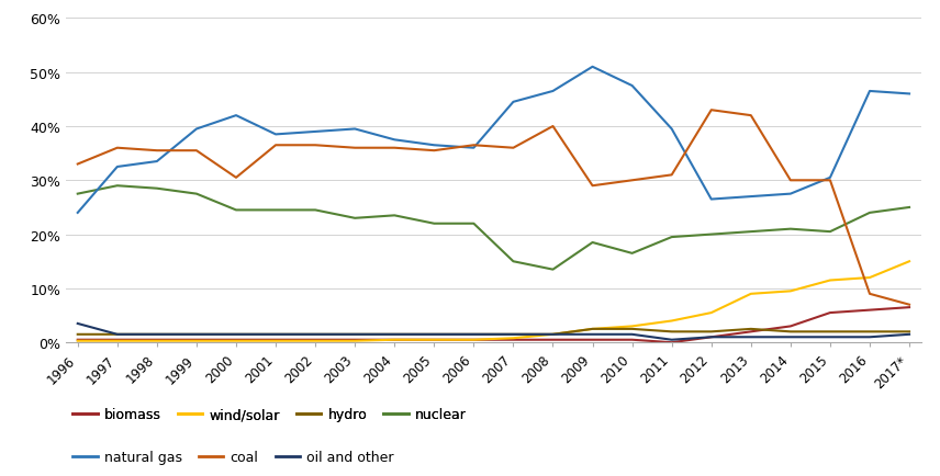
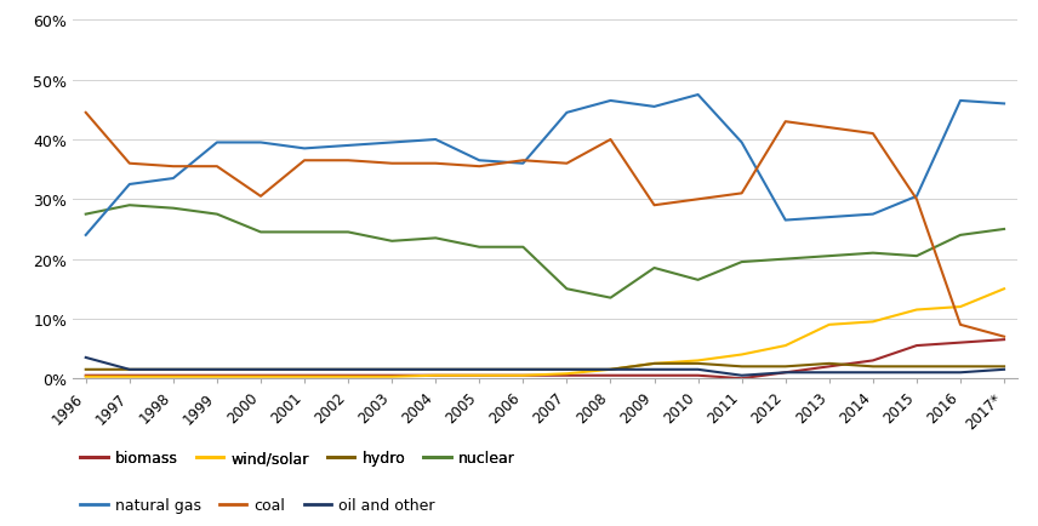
coal/1996: 33.0% -> 44.5%
natural gas/2000: 42.0% -> 39.5%
natural gas/2004: 37.5% -> 40.0%
natural gas/2009: 51.0% -> 45.5%
coal/2014: 30.0% -> 41.0%
